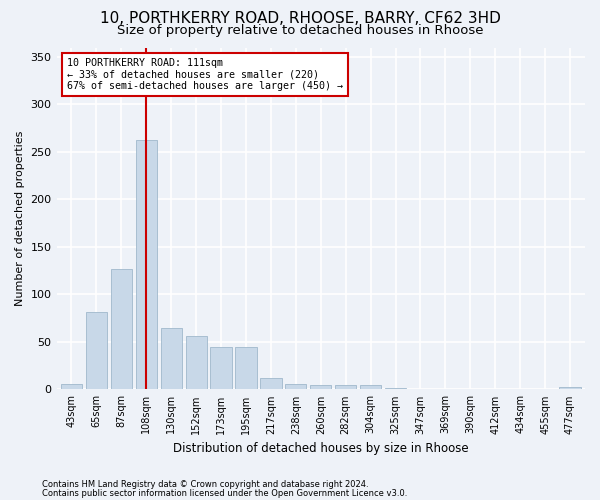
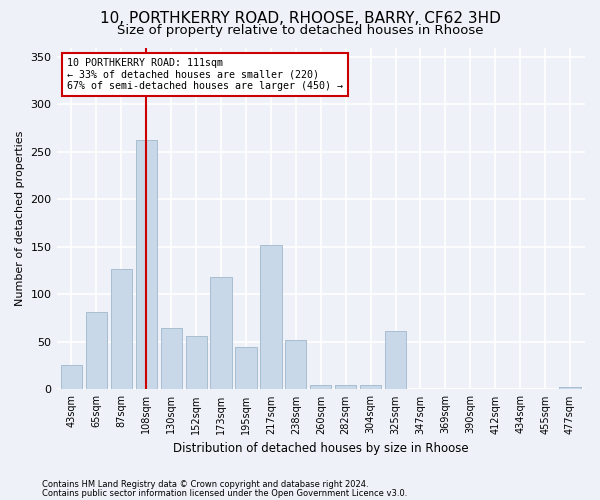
43sqm: 6 -> 26
173sqm: 45 -> 118
217sqm: 12 -> 152
238sqm: 6 -> 52
325sqm: 2 -> 62
